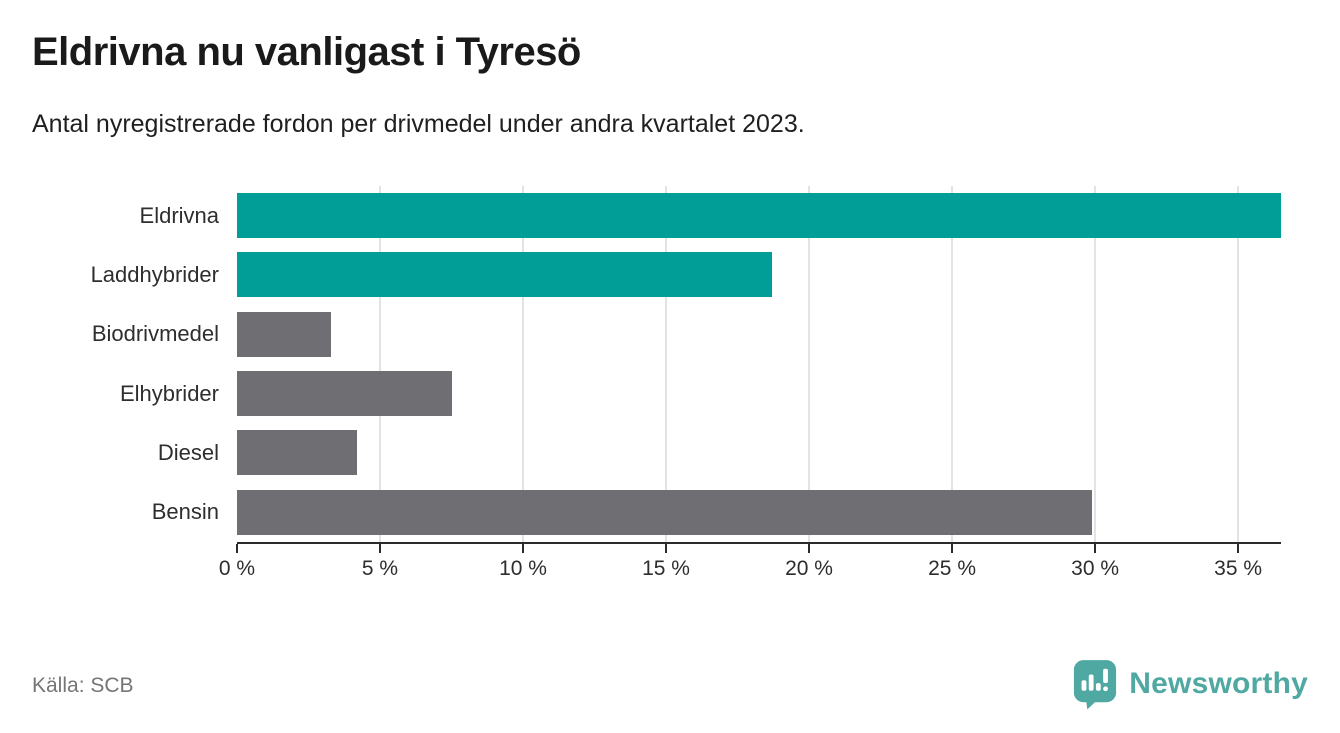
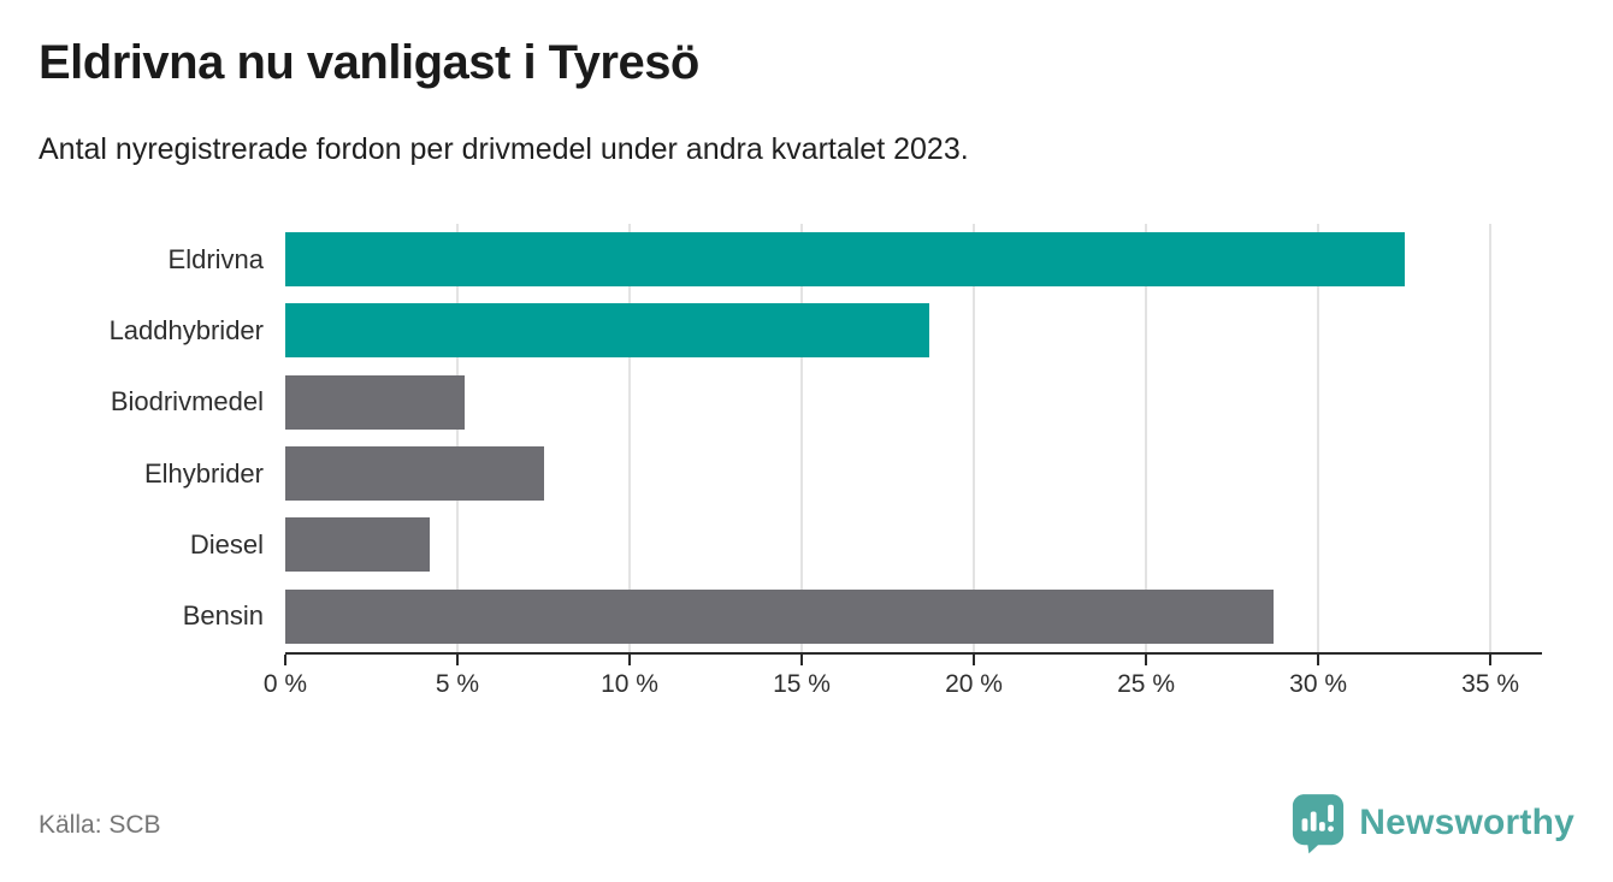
Eldrivna: 36.5% -> 32.5%
Biodrivmedel: 3.3% -> 5.2%
Bensin: 29.9% -> 28.7%
